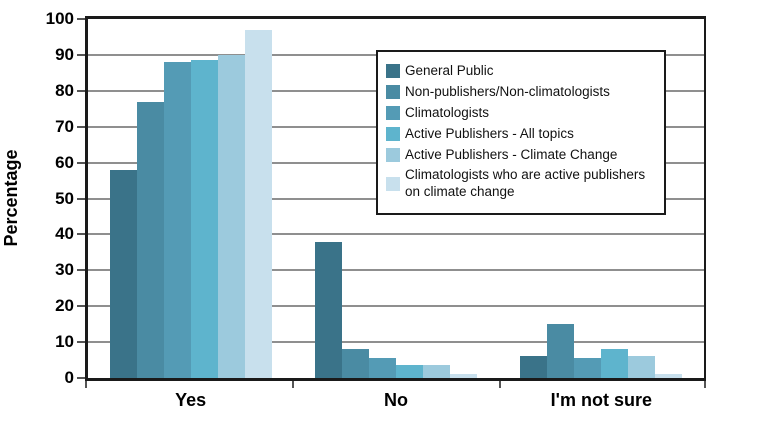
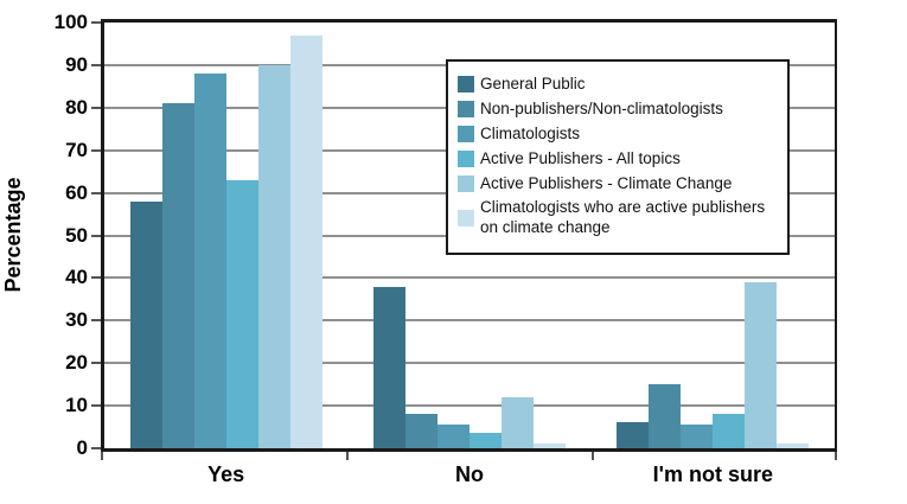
Non-publishers/Non-climatologists/Yes: 77 -> 81
Active Publishers - All topics/Yes: 88 -> 63
Active Publishers - Climate Change/No: 4 -> 12
Active Publishers - Climate Change/I'm not sure: 6 -> 39
